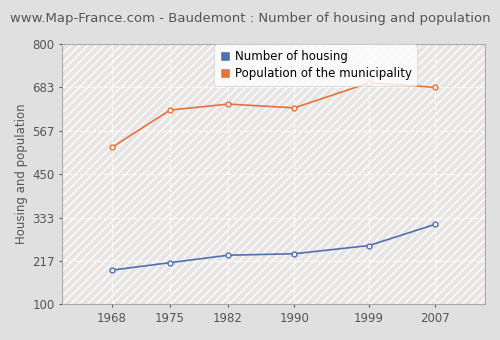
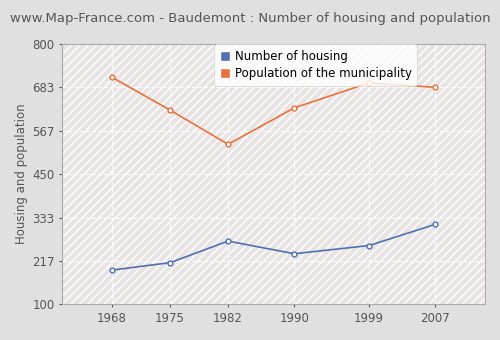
Population of the municipality/1968: 522 -> 710
Number of housing/1982: 232 -> 270
Population of the municipality/1982: 638 -> 530
